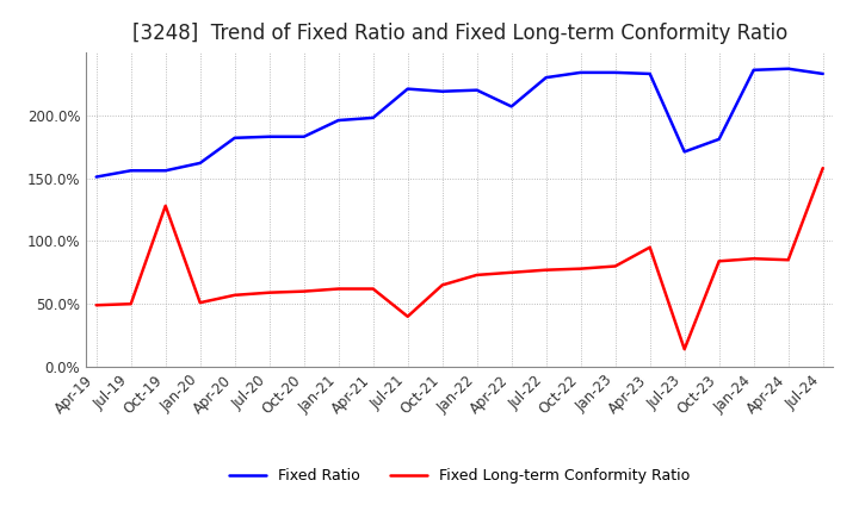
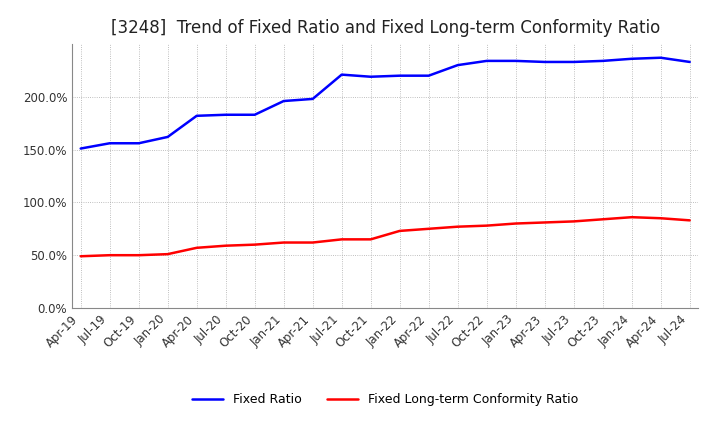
Fixed Long-term Conformity Ratio/Oct-19: 128% -> 50%
Fixed Long-term Conformity Ratio/Jul-21: 40% -> 65%
Fixed Ratio/Apr-22: 207% -> 220%
Fixed Long-term Conformity Ratio/Apr-23: 95% -> 81%
Fixed Ratio/Jul-23: 171% -> 233%
Fixed Long-term Conformity Ratio/Jul-23: 14% -> 82%
Fixed Ratio/Oct-23: 181% -> 234%
Fixed Long-term Conformity Ratio/Jul-24: 158% -> 83%
